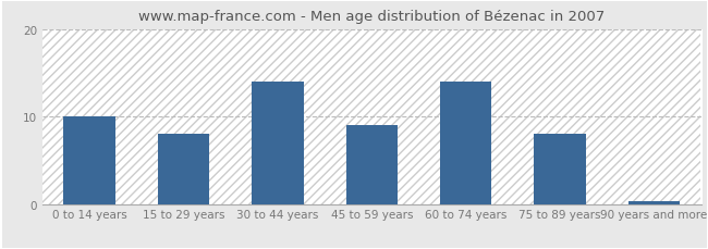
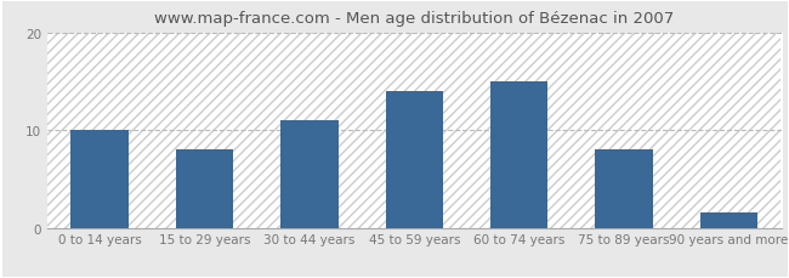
30 to 44 years: 14.0 -> 11.0
45 to 59 years: 9.0 -> 14.0
60 to 74 years: 14.0 -> 15.0
90 years and more: 0.3 -> 1.6
